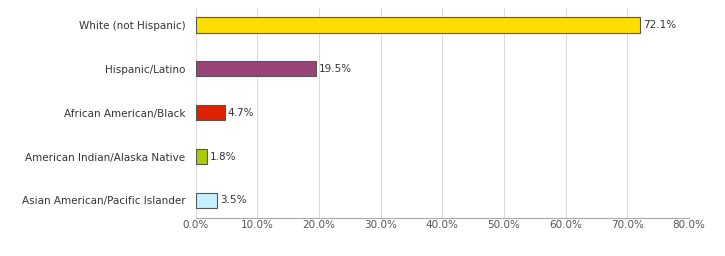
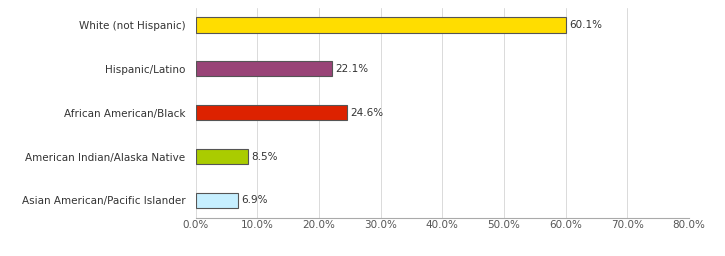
White (not Hispanic): 72.1% -> 60.1%
Hispanic/Latino: 19.5% -> 22.1%
African American/Black: 4.7% -> 24.6%
American Indian/Alaska Native: 1.8% -> 8.5%
Asian American/Pacific Islander: 3.5% -> 6.9%
